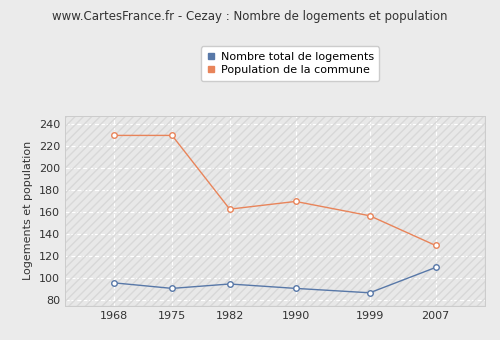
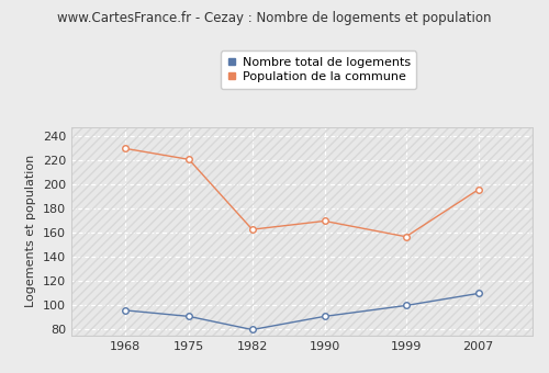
Population de la commune/1975: 230 -> 221
Nombre total de logements/1982: 95 -> 80
Nombre total de logements/1999: 87 -> 100
Population de la commune/2007: 130 -> 196
